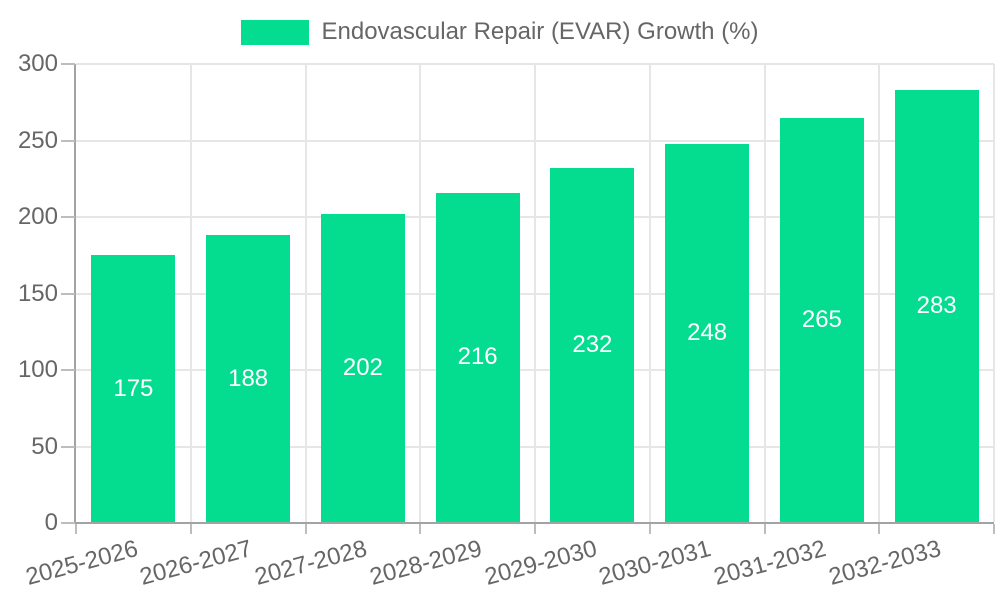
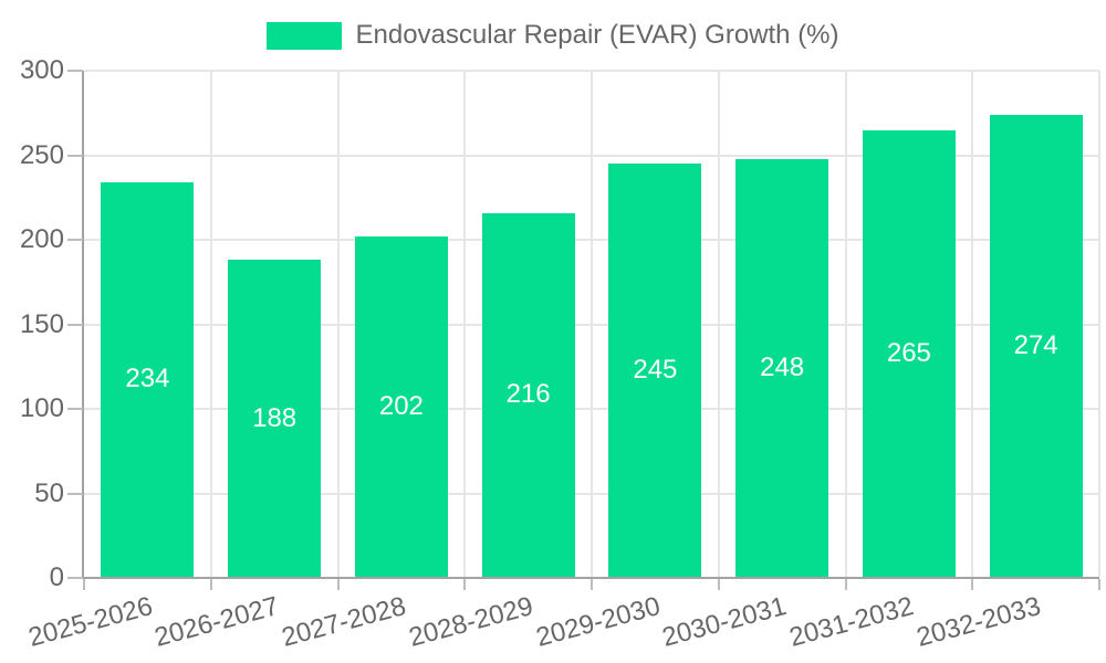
2025-2026: 175 -> 234
2029-2030: 232 -> 245
2032-2033: 283 -> 274
